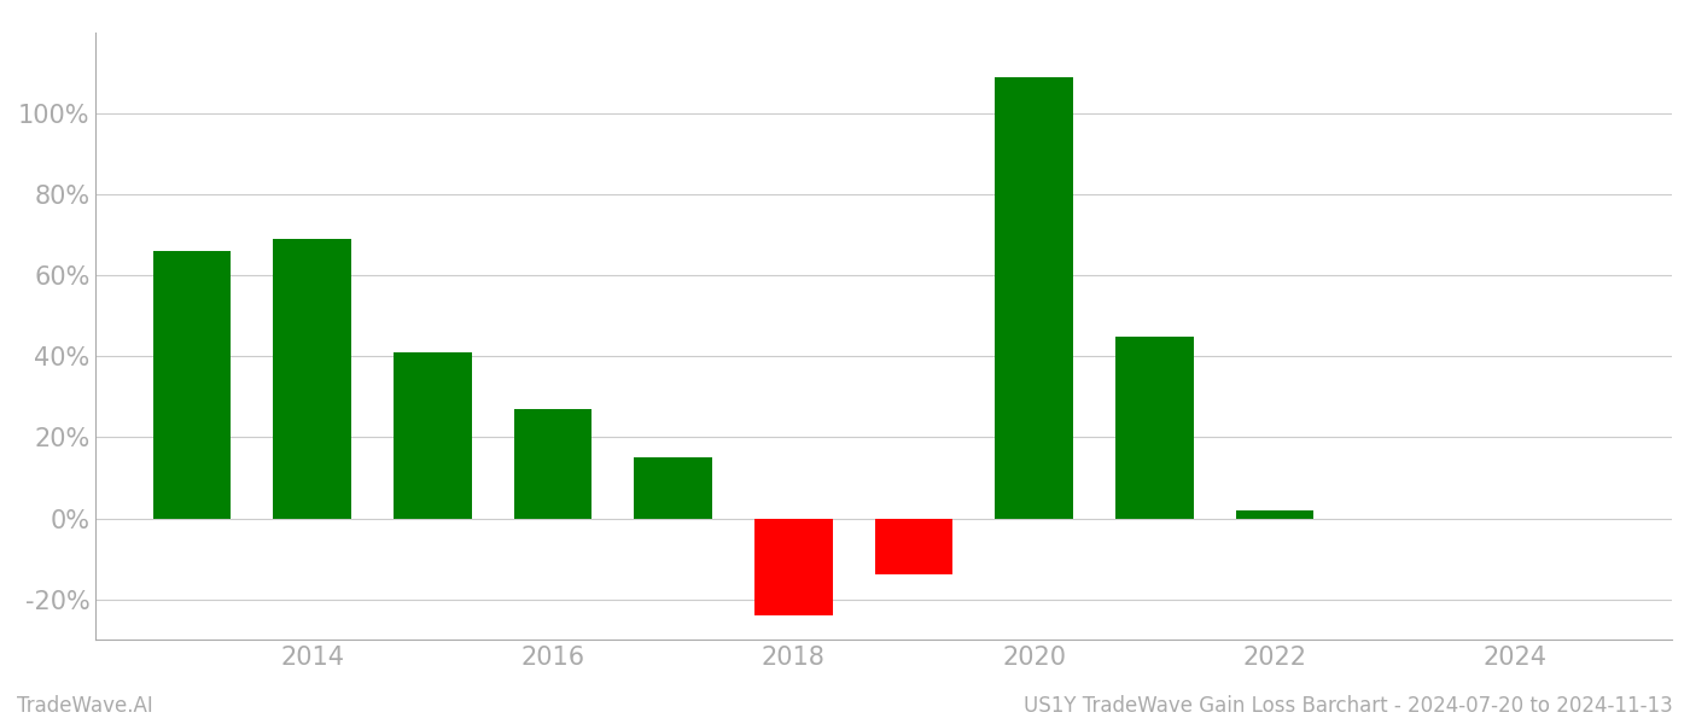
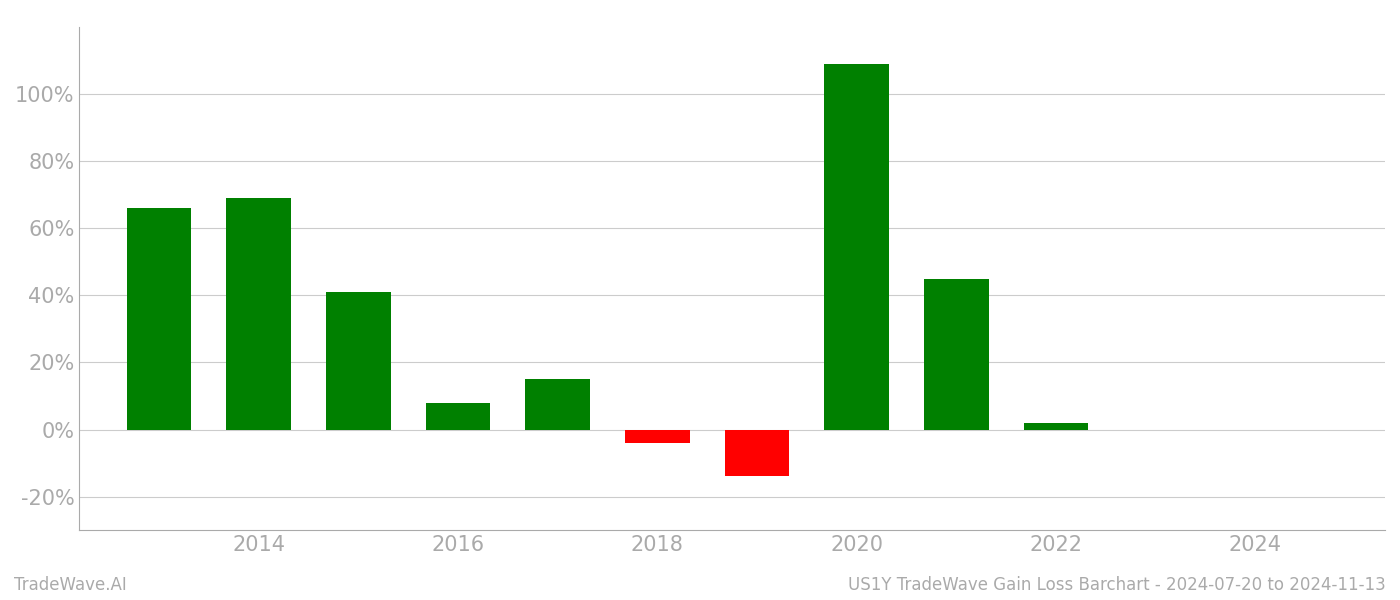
2016: 27% -> 8%
2018: -24% -> -4%
